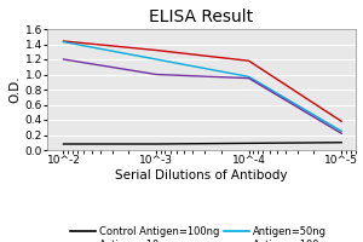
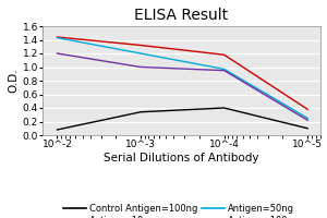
Control Antigen=100ng/10^-3: 0.08 -> 0.34
Control Antigen=100ng/10^-4: 0.09 -> 0.40
